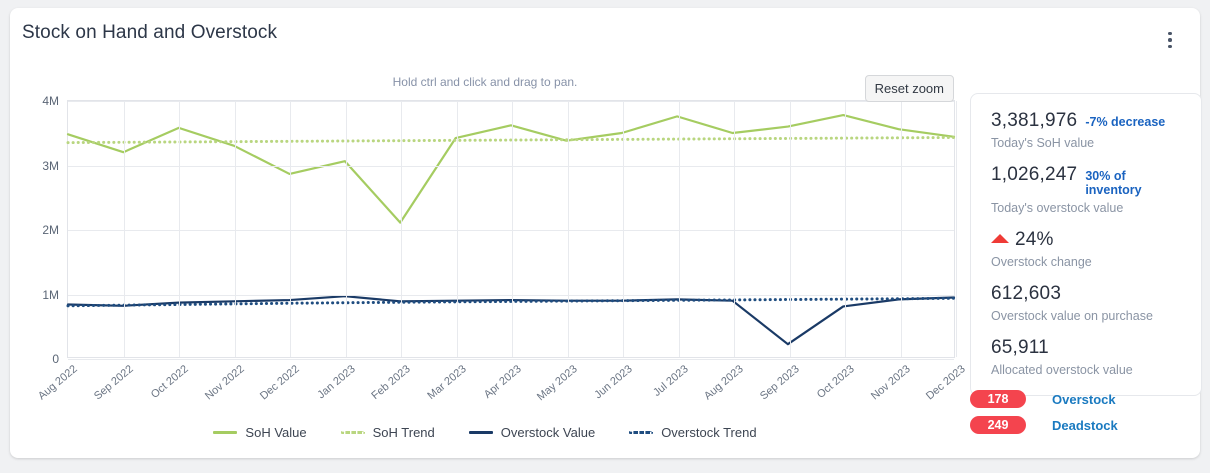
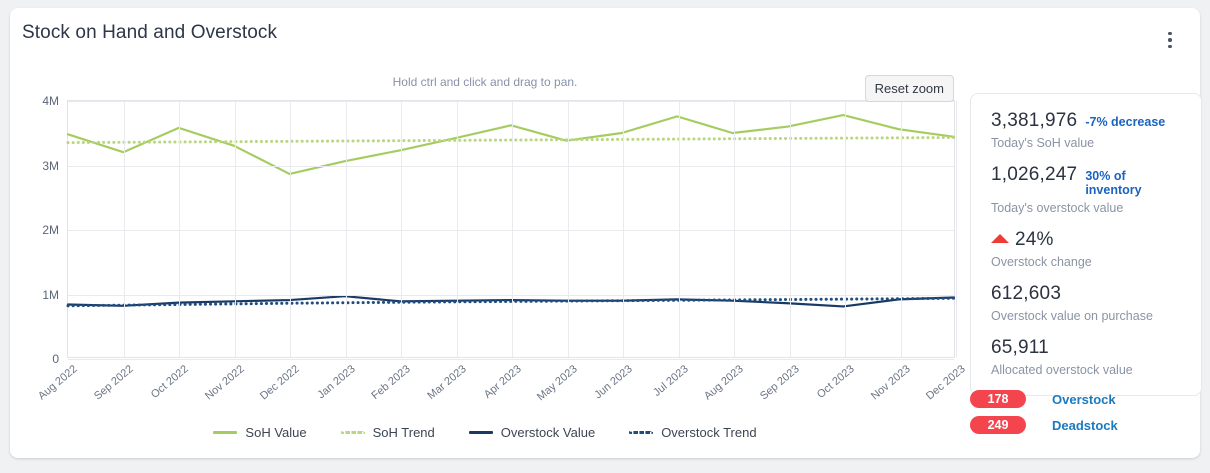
SoH Value/Feb 2023: 2.1M -> 3.2M
Overstock Value/Sep 2023: 0.2M -> 0.8M
